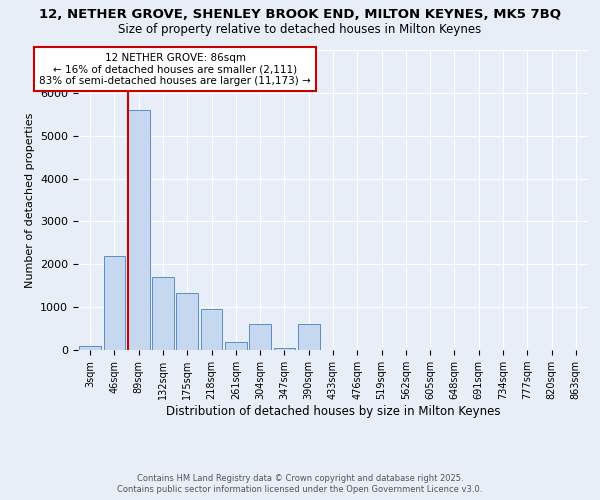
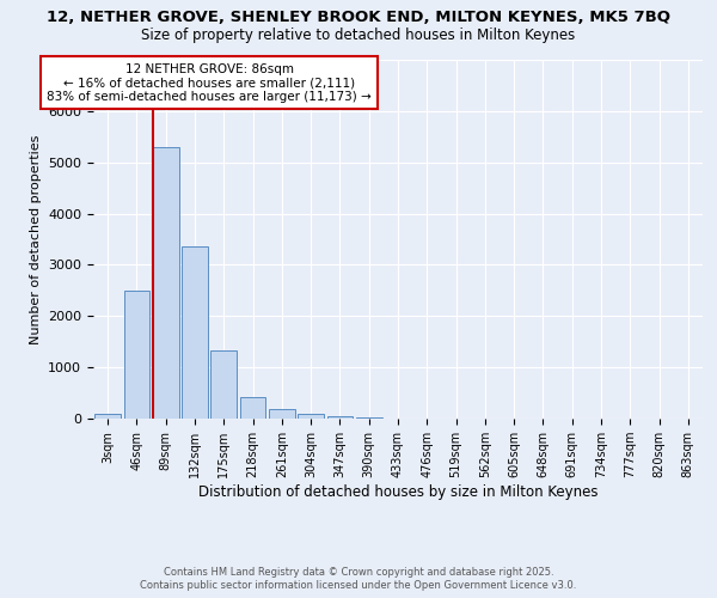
46sqm: 2200 -> 2500
89sqm: 5600 -> 5300
132sqm: 1700 -> 3350
218sqm: 950 -> 430
304sqm: 600 -> 100
390sqm: 600 -> 40
